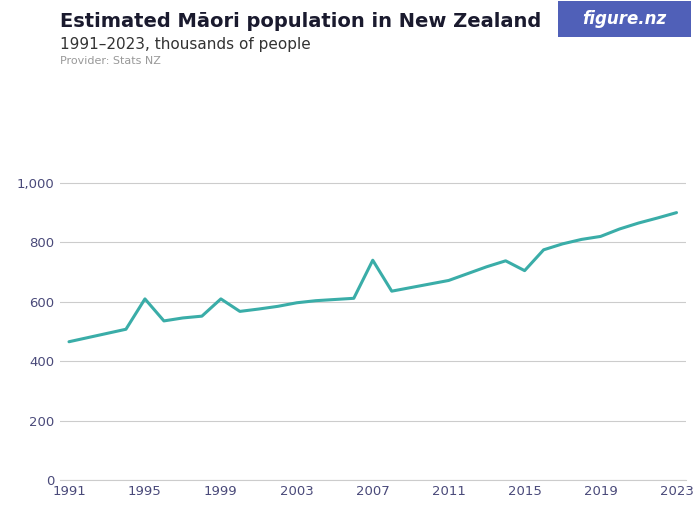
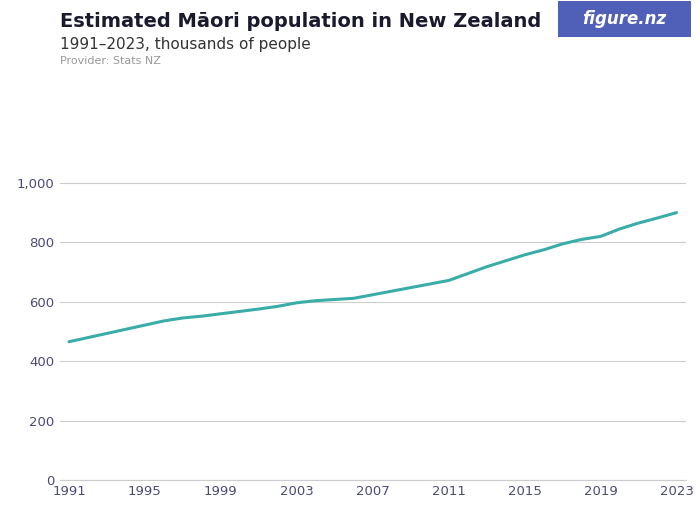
1995: 610 -> 522
1999: 610 -> 560
2007: 740 -> 624
2015: 705 -> 758
